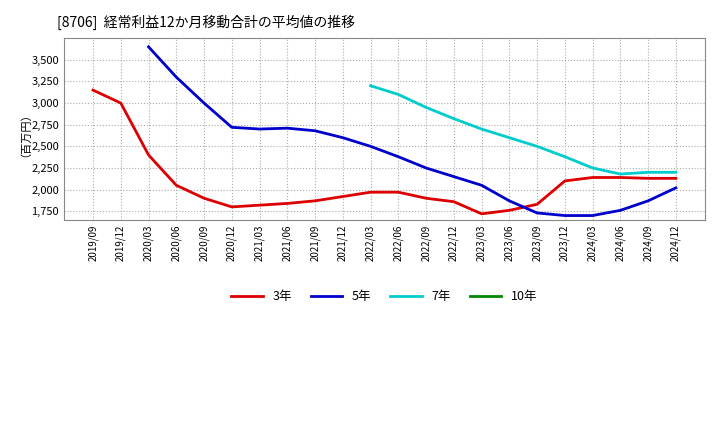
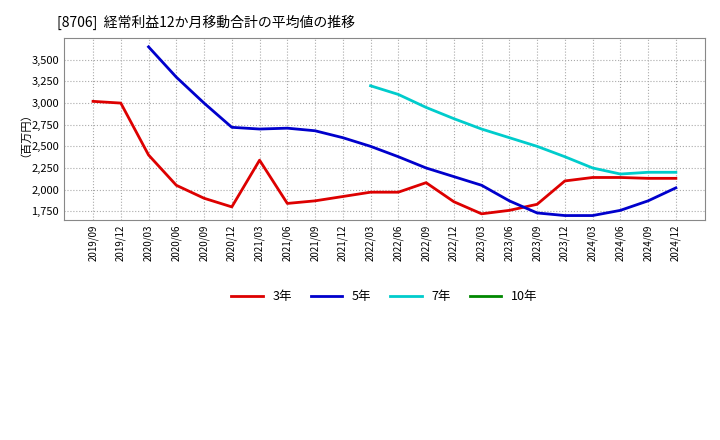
3年/2019/09: 3,150 -> 3,020
3年/2021/03: 1,820 -> 2,340
3年/2022/09: 1,900 -> 2,080
